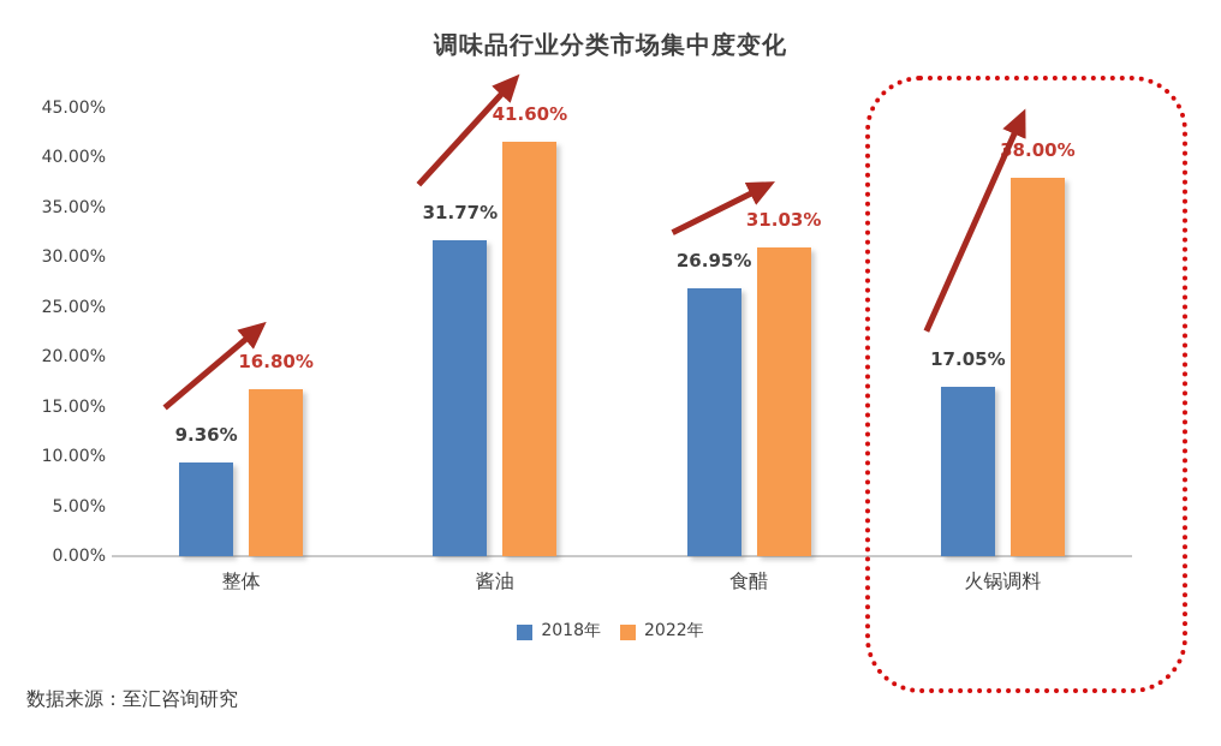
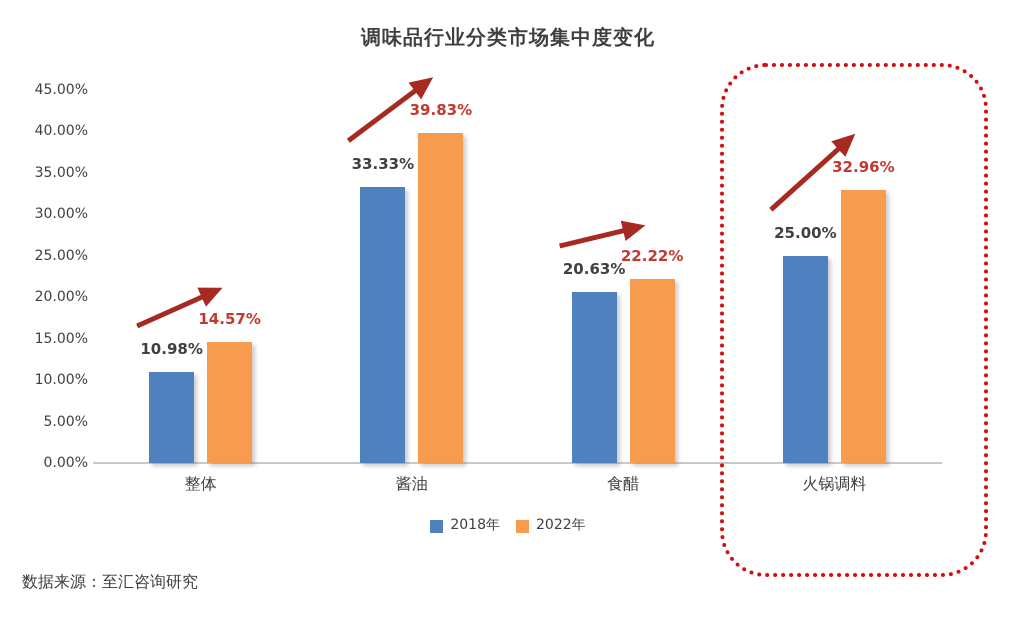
2018年/整体: 9.36% -> 10.98%
2022年/整体: 16.80% -> 14.57%
2018年/酱油: 31.77% -> 33.33%
2022年/酱油: 41.60% -> 39.83%
2018年/食醋: 26.95% -> 20.63%
2022年/食醋: 31.03% -> 22.22%
2018年/火锅调料: 17.05% -> 25.00%
2022年/火锅调料: 38.00% -> 32.96%
